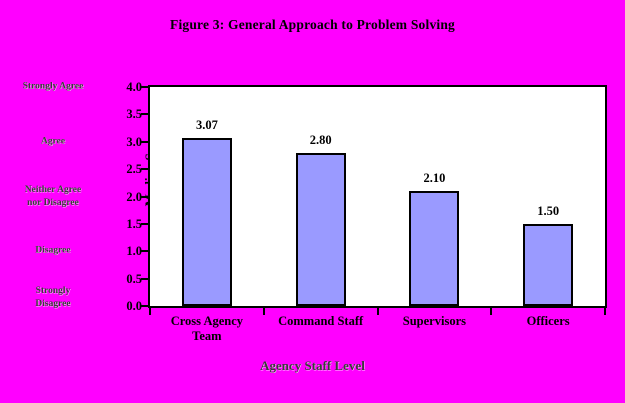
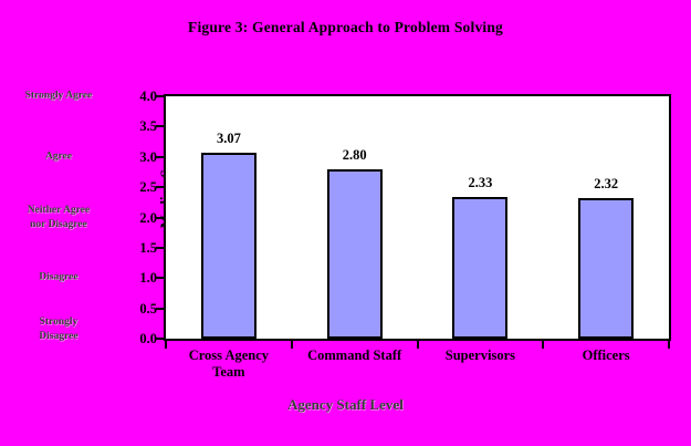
Supervisors: 2.10 -> 2.33
Officers: 1.50 -> 2.32
